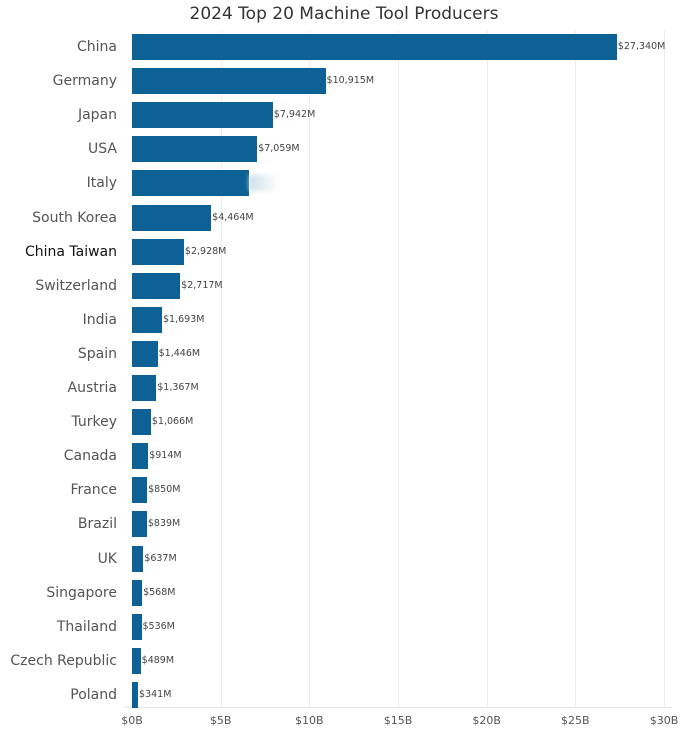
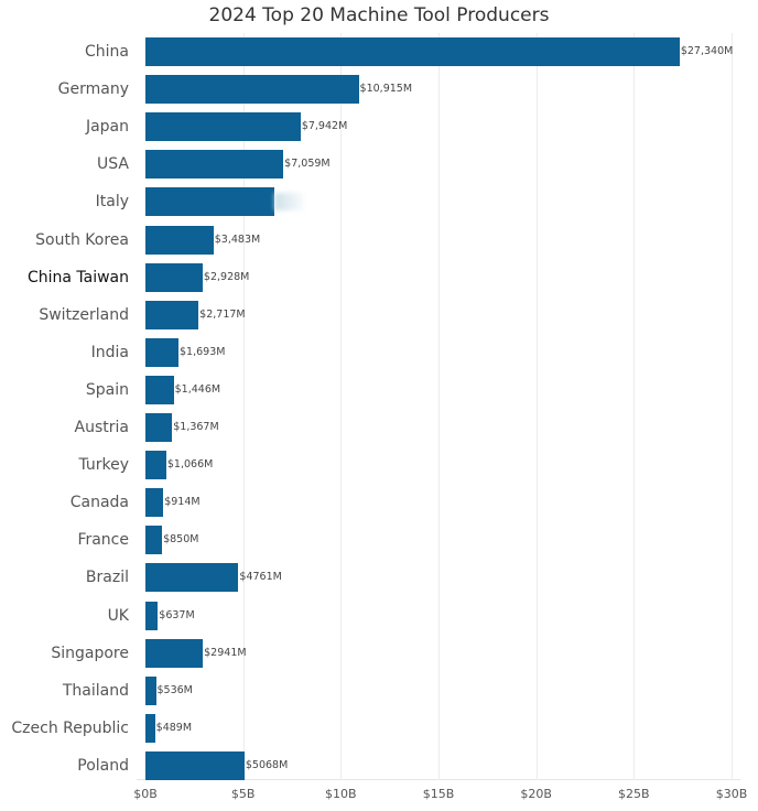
South Korea: $4,464M -> $3,483M
Brazil: $839M -> $4761M
Singapore: $568M -> $2941M
Poland: $341M -> $5068M
